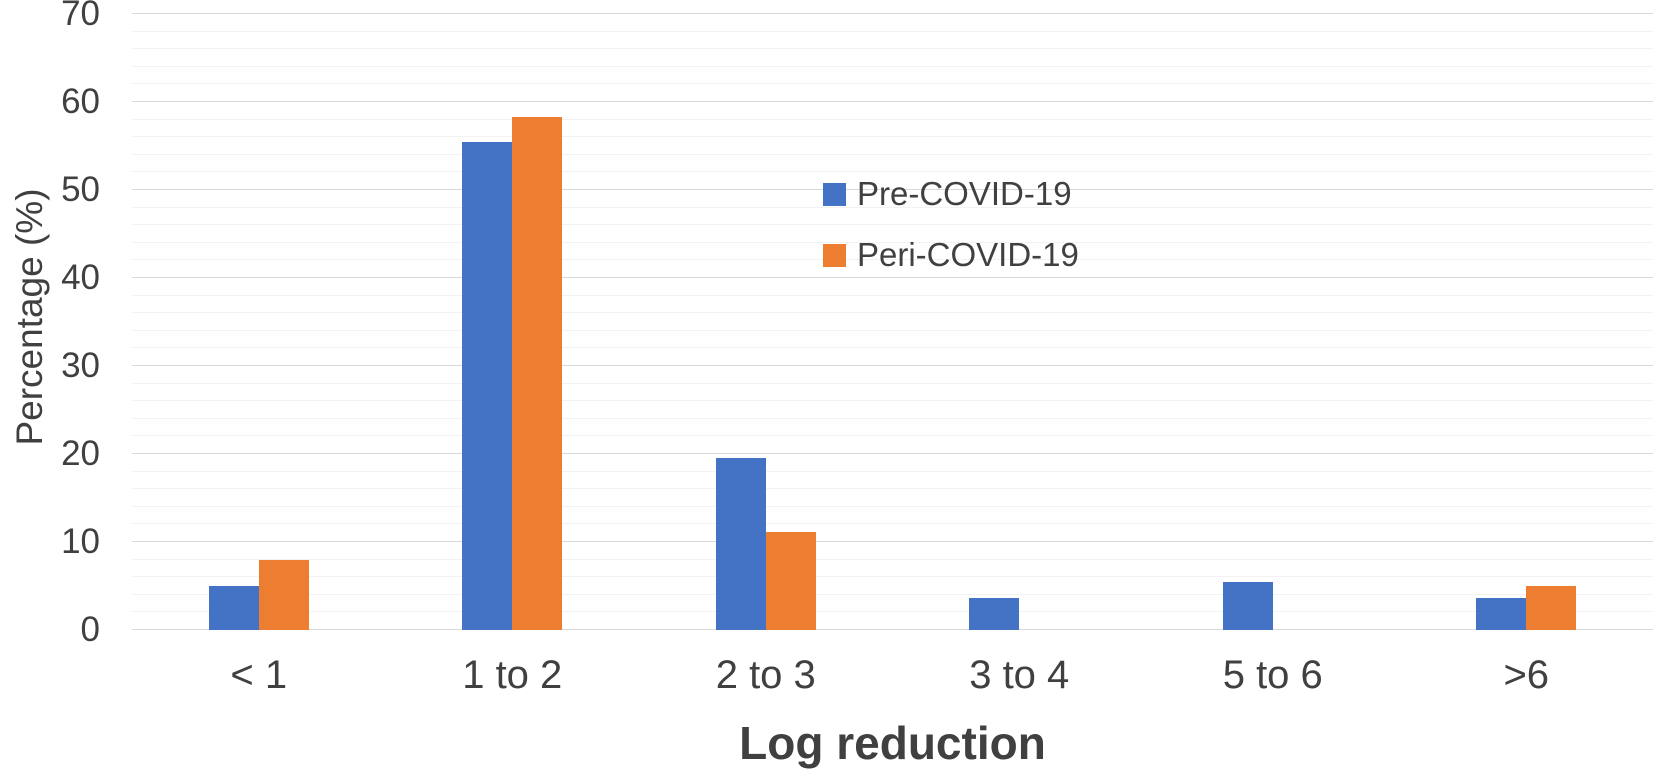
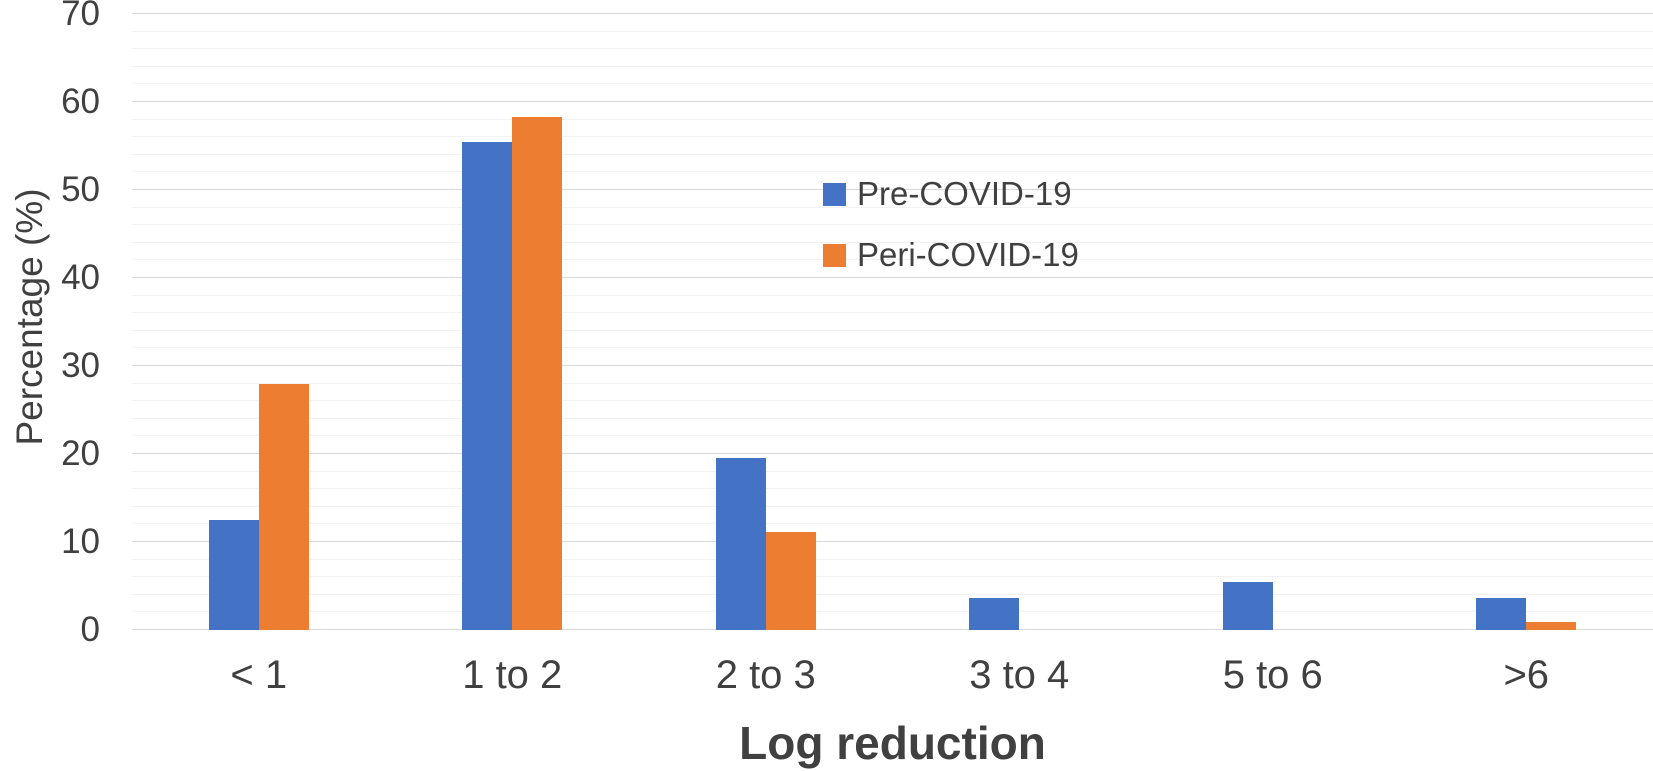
Pre-COVID-19/< 1: 5 -> 12
Peri-COVID-19/< 1: 8 -> 28
Peri-COVID-19/>6: 5 -> 1
